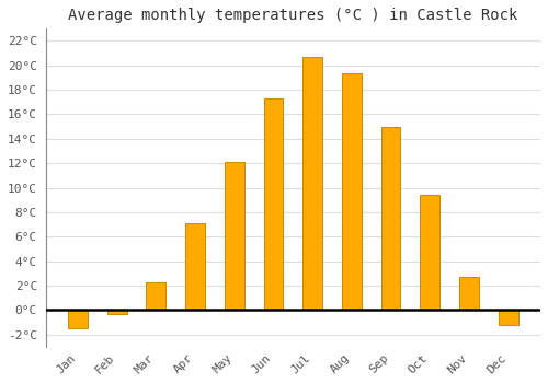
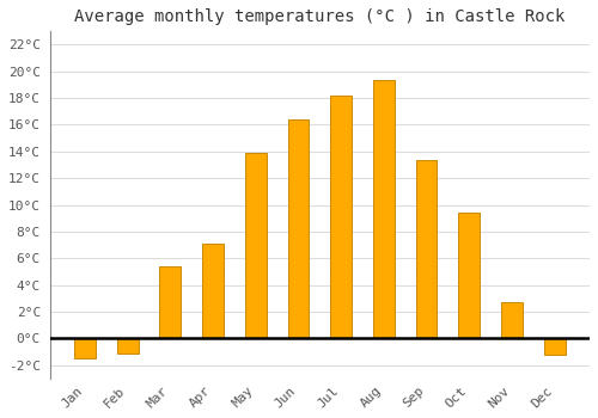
Feb: -0.3°C -> -1.1°C
Mar: 2.3°C -> 5.4°C
May: 12.1°C -> 13.9°C
Jun: 17.3°C -> 16.4°C
Jul: 20.7°C -> 18.2°C
Sep: 15.0°C -> 13.4°C
